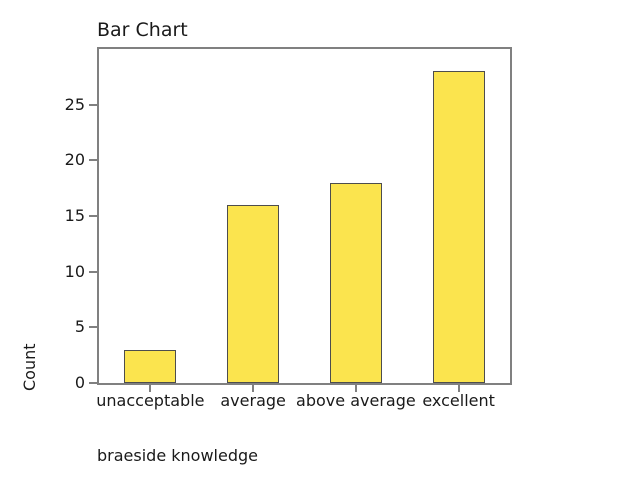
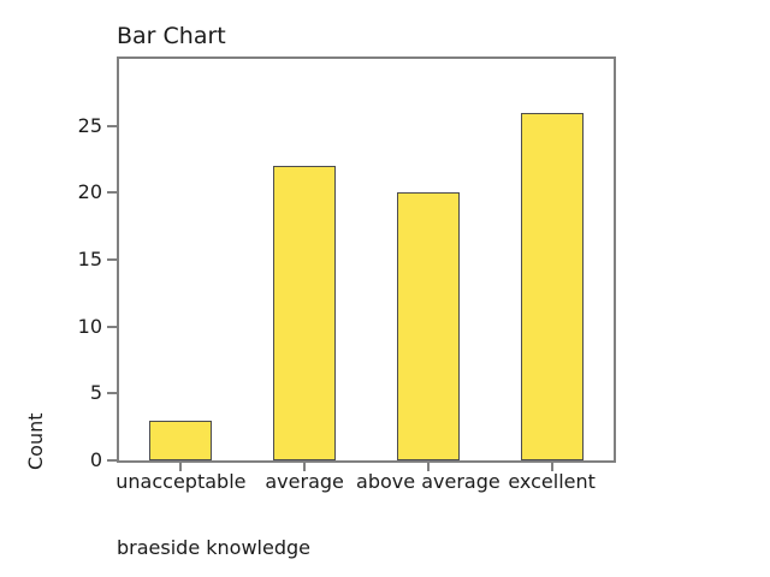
average: 16 -> 22
above average: 18 -> 20
excellent: 28 -> 26
